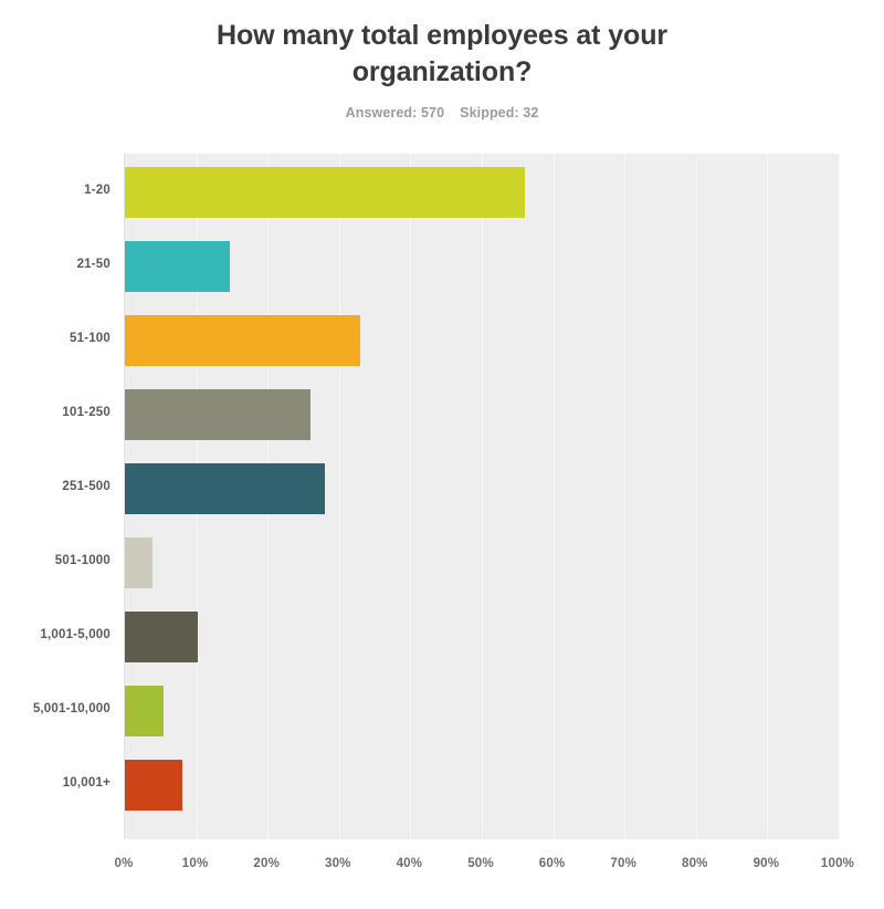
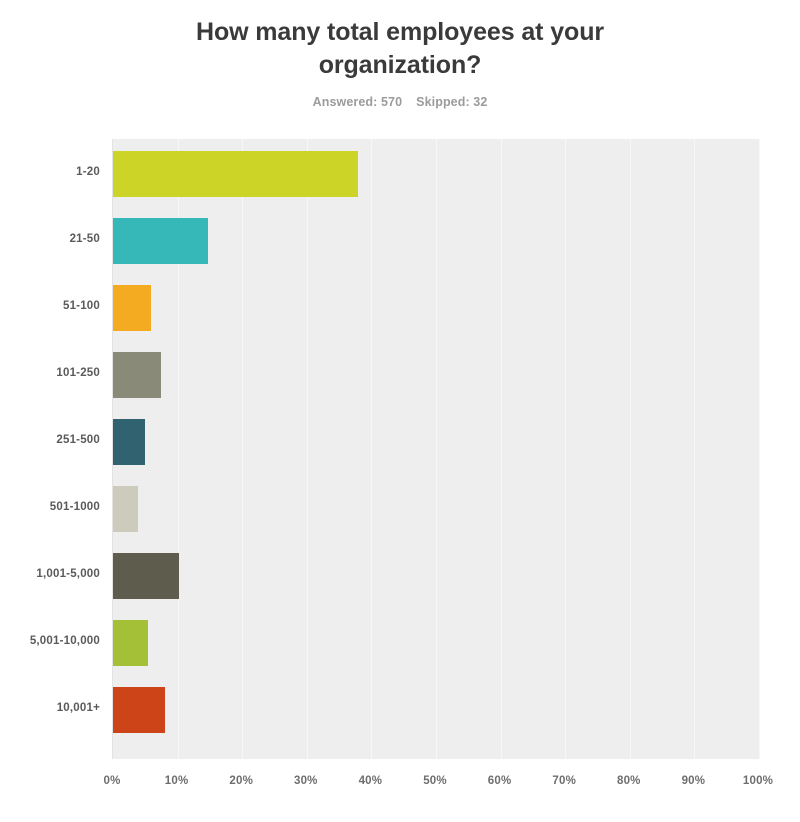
1-20: 56% -> 38%
51-100: 33% -> 6%
101-250: 26% -> 7%
251-500: 28% -> 5%
